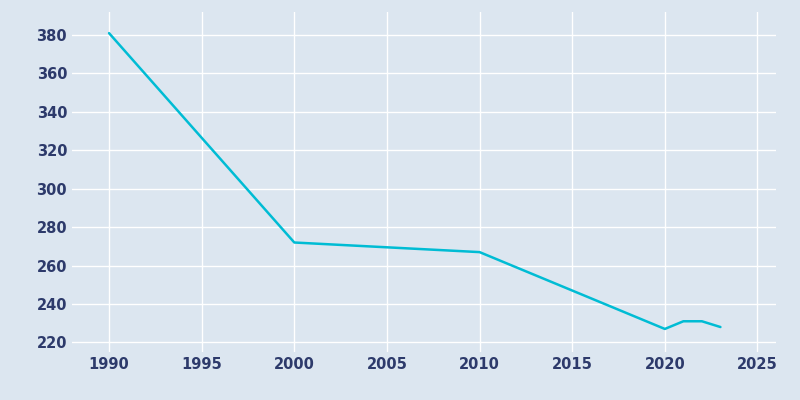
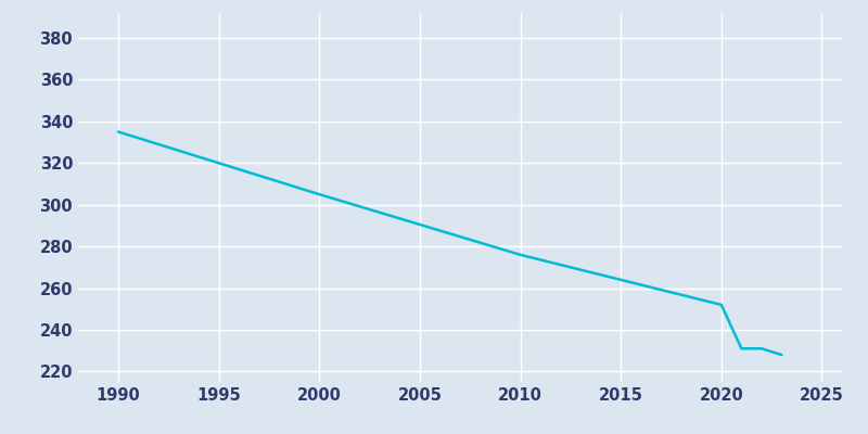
1990: 381 -> 335
2000: 272 -> 305
2010: 267 -> 276
2020: 227 -> 252
